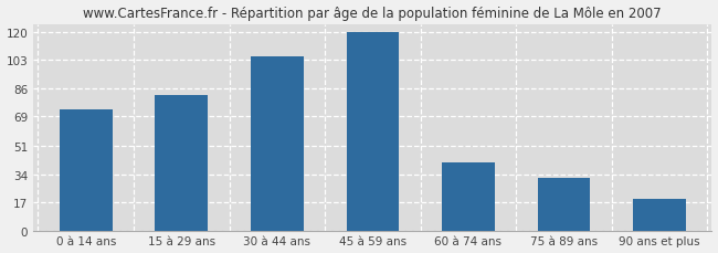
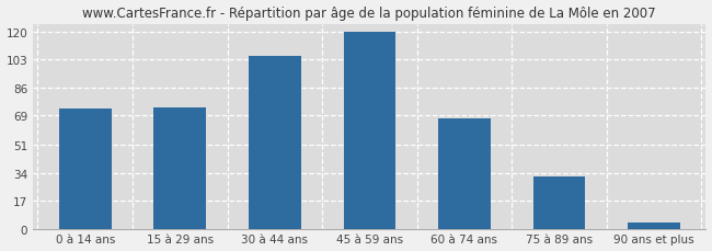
15 à 29 ans: 82 -> 74
60 à 74 ans: 41 -> 67
90 ans et plus: 19 -> 4
